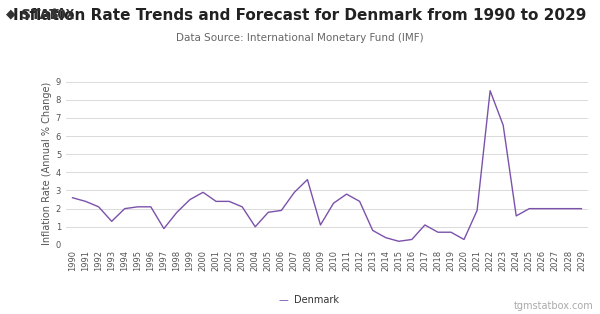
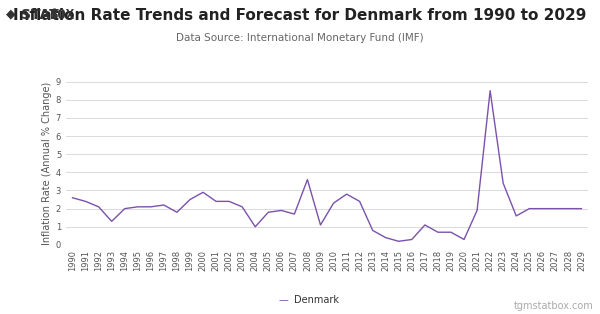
1997: 0.9 -> 2.2
2007: 2.9 -> 1.7
2023: 6.6 -> 3.4
